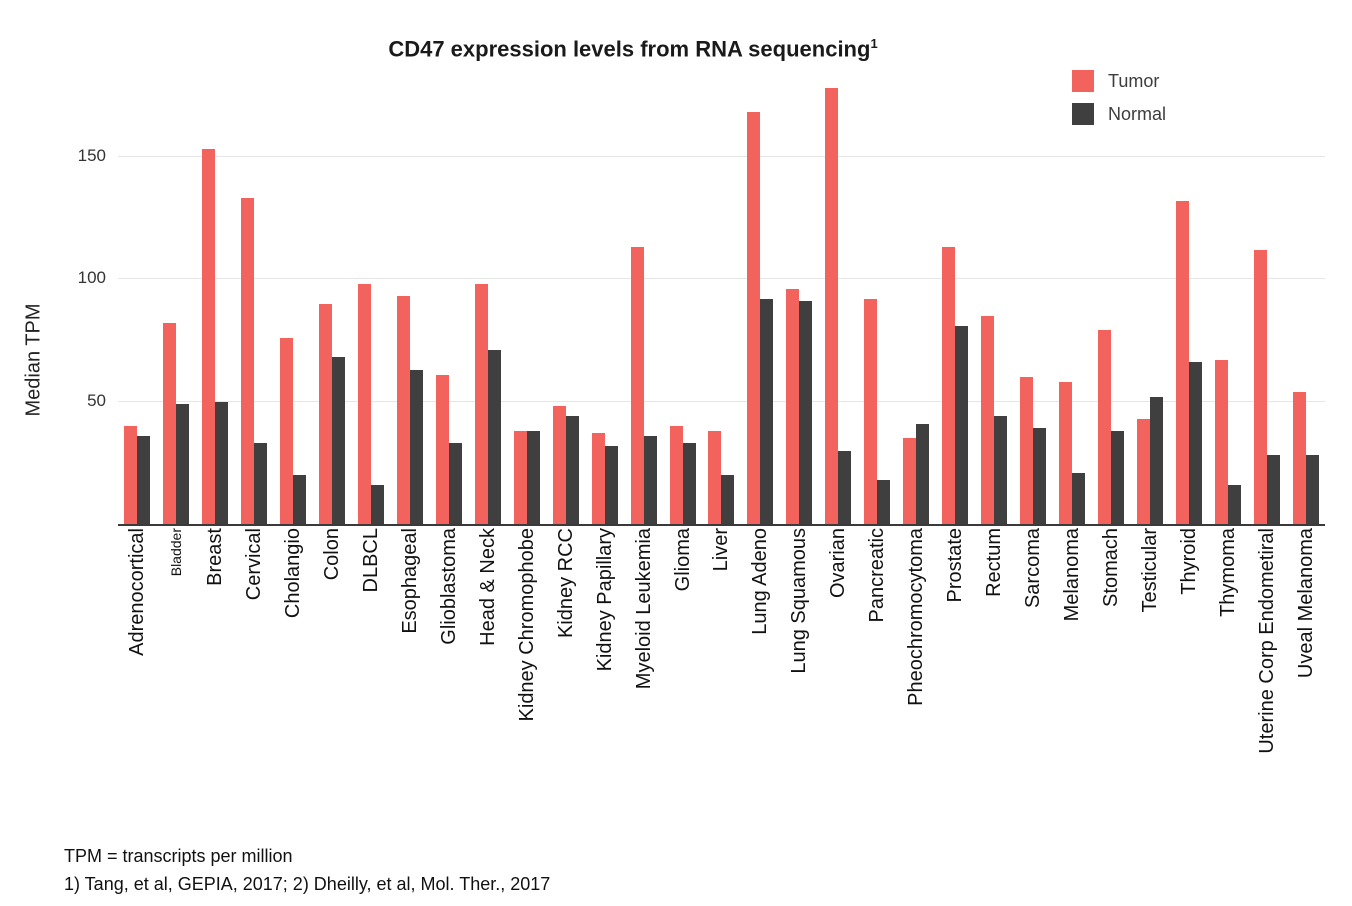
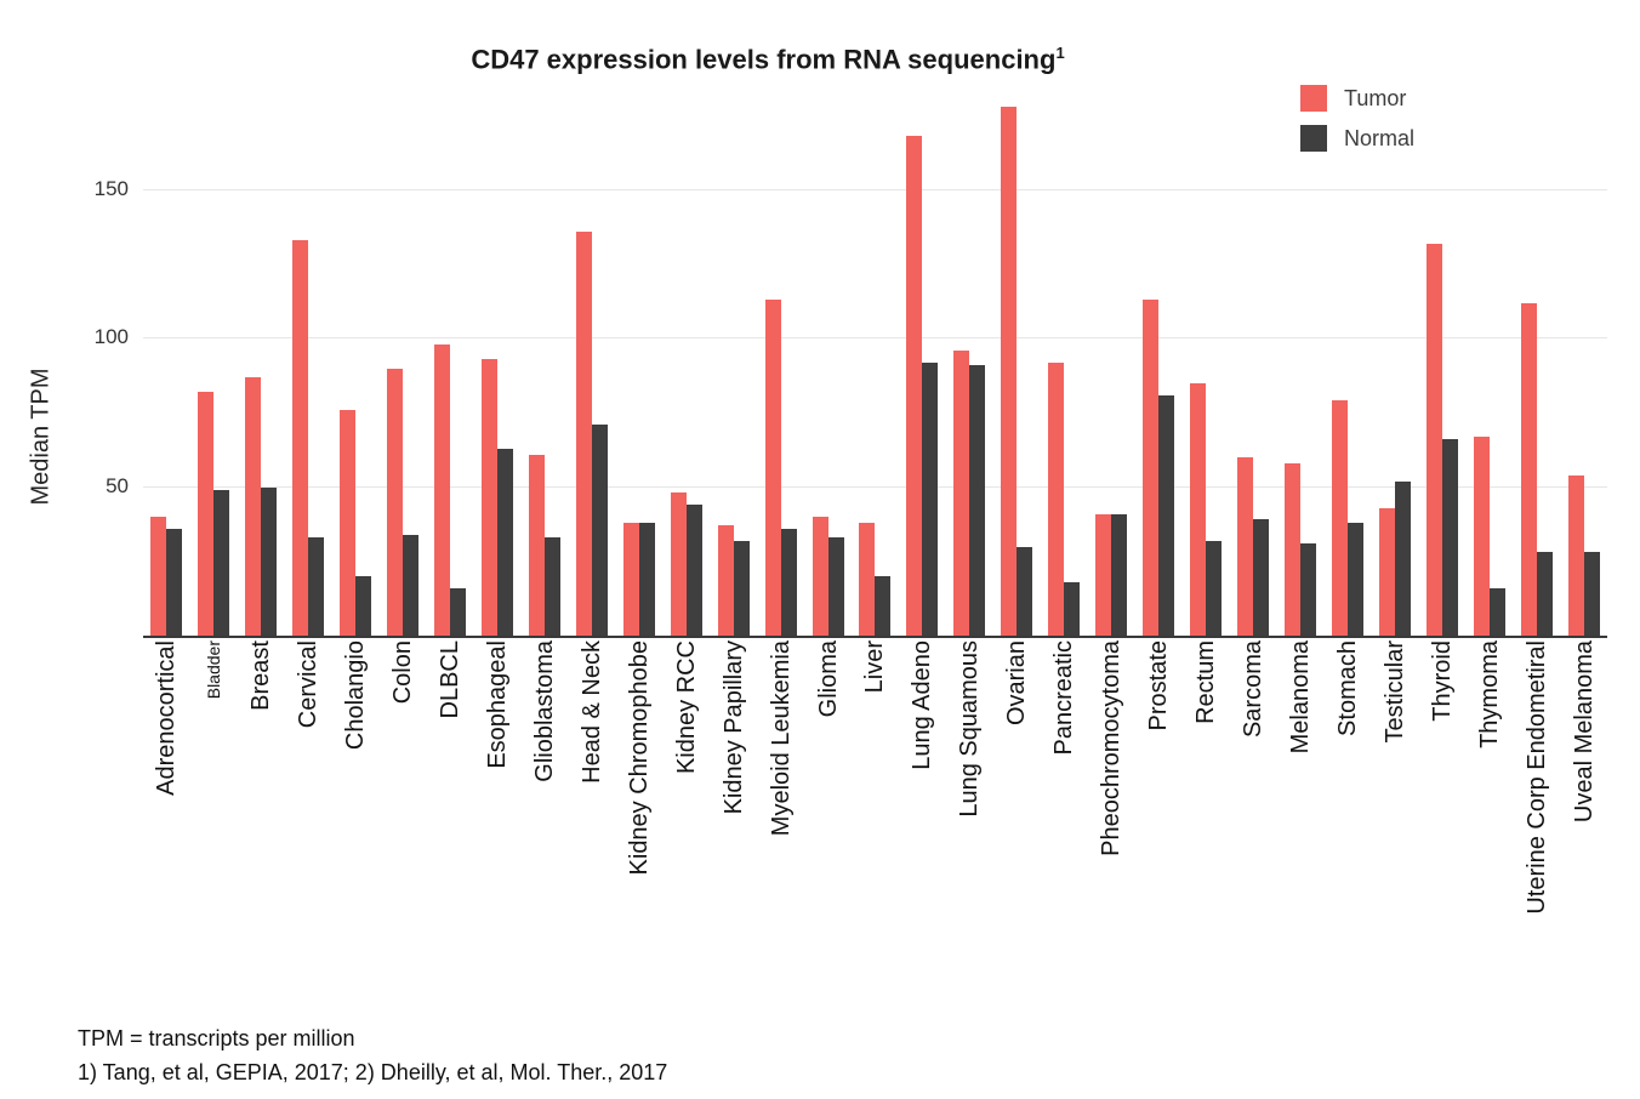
Tumor/Breast: 153 -> 87
Normal/Colon: 68 -> 34
Tumor/Head & Neck: 98 -> 136
Tumor/Pheochromocytoma: 35 -> 41
Normal/Rectum: 44 -> 32
Normal/Melanoma: 21 -> 31
